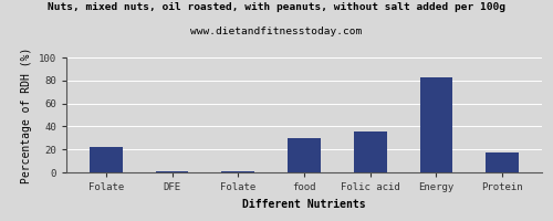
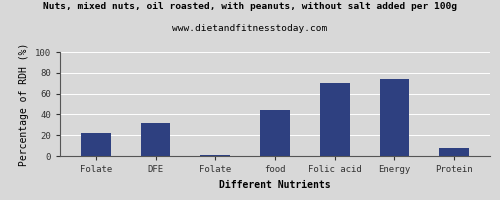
DFE: 0 -> 32
food: 30 -> 44
Folic acid: 36 -> 70
Energy: 83 -> 74
Protein: 17 -> 8
